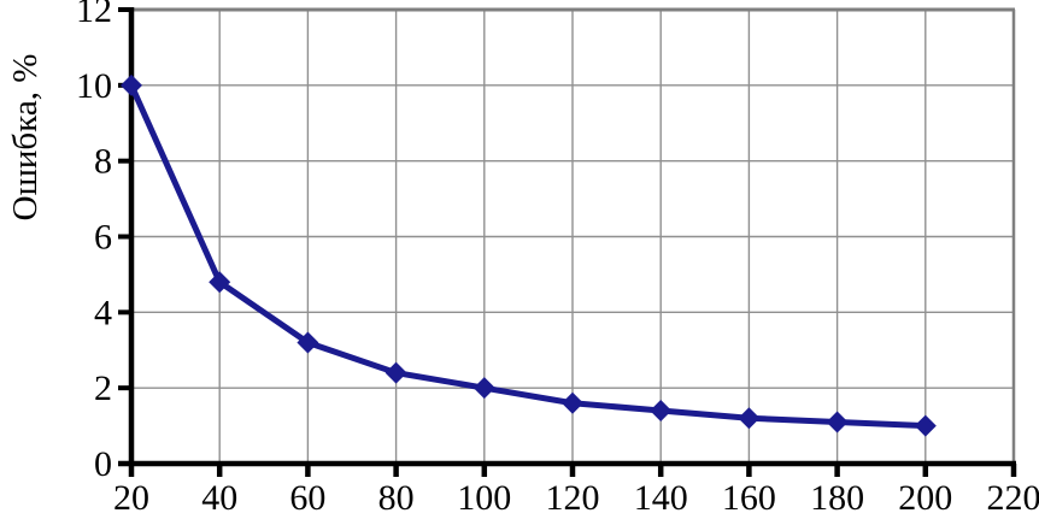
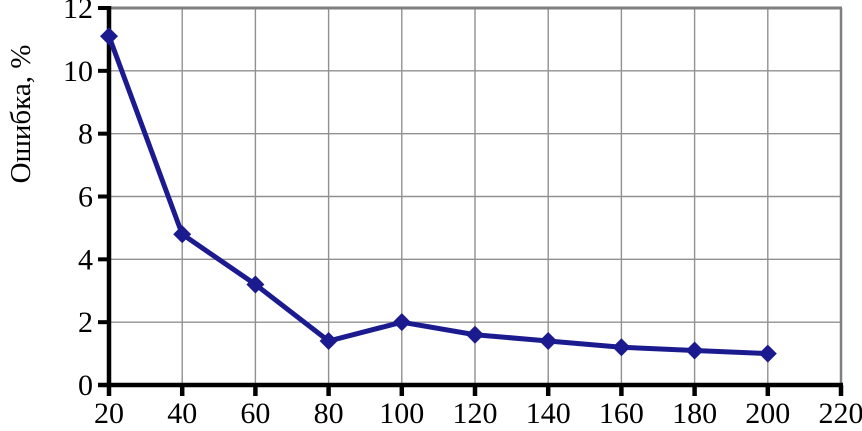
20: 10.0 -> 11.1
80: 2.4 -> 1.4
